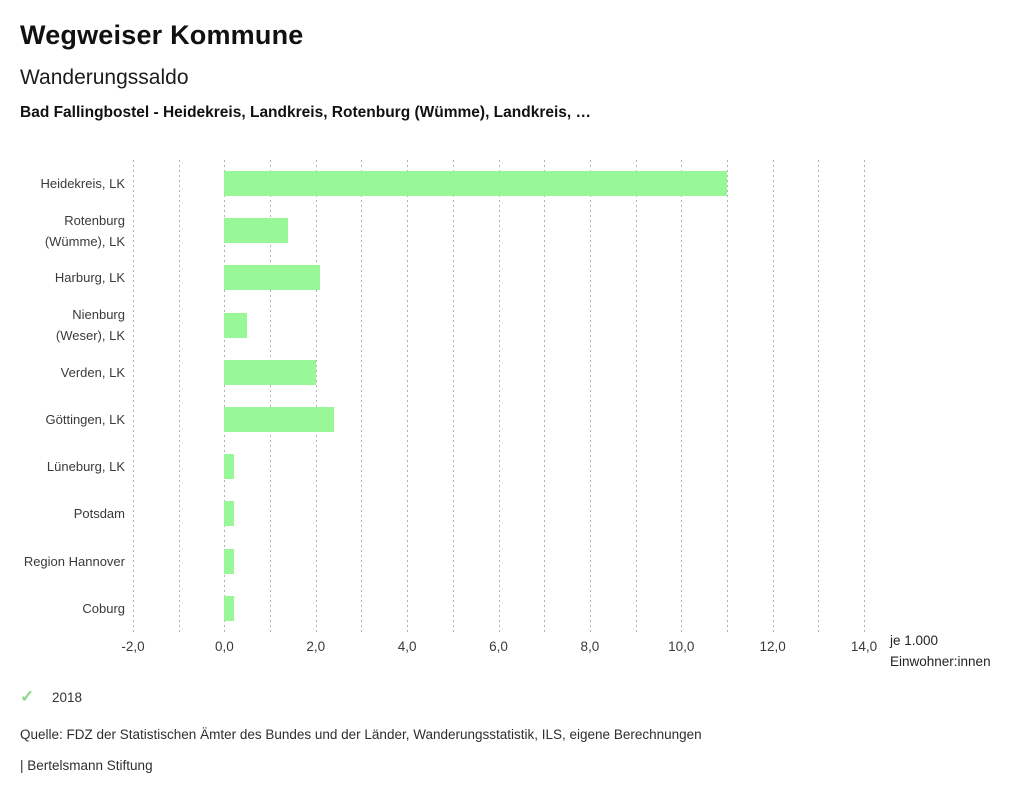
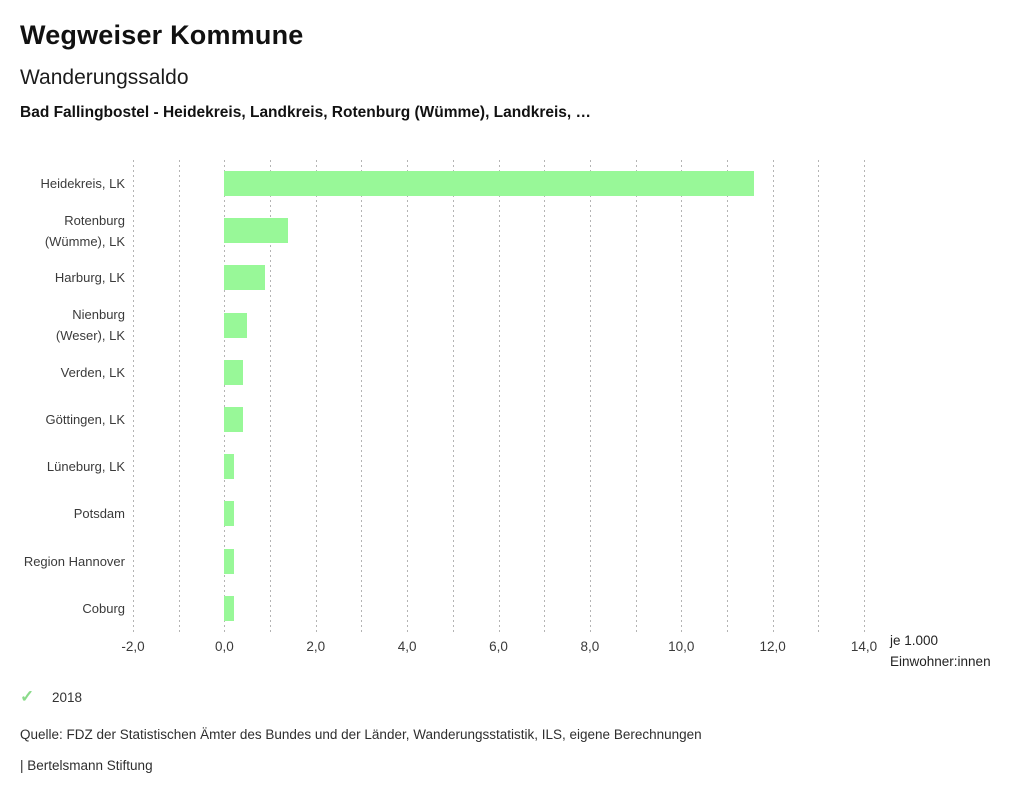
Heidekreis, LK: 11,0 -> 11,6
Harburg, LK: 2,1 -> 0,9
Verden, LK: 2,0 -> 0,4
Göttingen, LK: 2,4 -> 0,4
